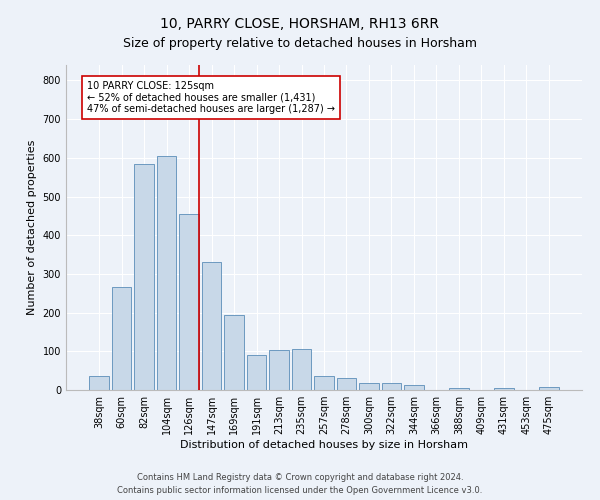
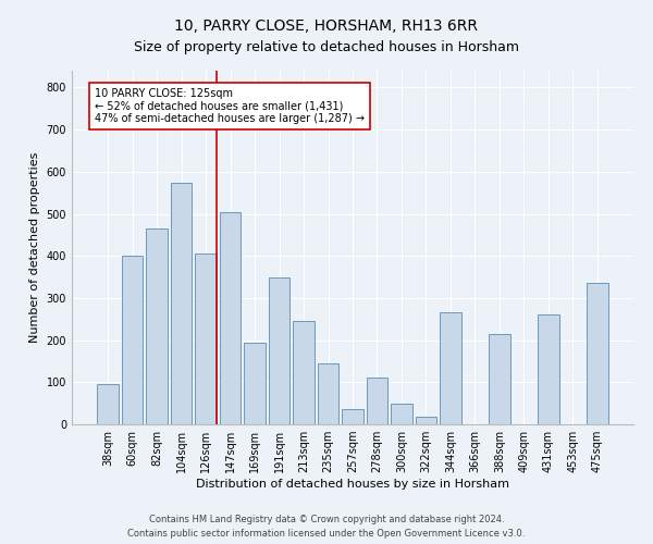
38sqm: 35 -> 95
60sqm: 265 -> 400
82sqm: 585 -> 465
104sqm: 605 -> 575
126sqm: 455 -> 405
147sqm: 330 -> 505
191sqm: 90 -> 350
213sqm: 103 -> 245
235sqm: 105 -> 145
278sqm: 32 -> 110
300sqm: 18 -> 50
344sqm: 13 -> 265
388sqm: 6 -> 215
431sqm: 6 -> 260
475sqm: 7 -> 335
